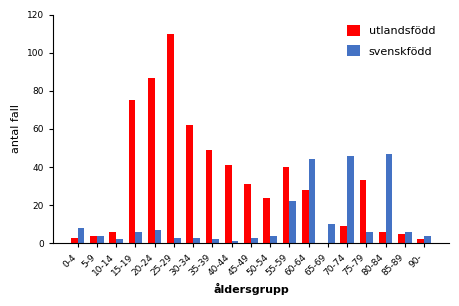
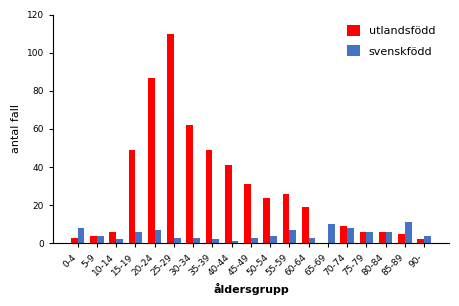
utlandsfödd/15-19: 75 -> 49
utlandsfödd/55-59: 40 -> 26
svenskfödd/55-59: 22 -> 7
utlandsfödd/60-64: 28 -> 19
svenskfödd/60-64: 44 -> 3
svenskfödd/70-74: 46 -> 8
utlandsfödd/75-79: 33 -> 6
svenskfödd/80-84: 47 -> 6
svenskfödd/85-89: 6 -> 11
